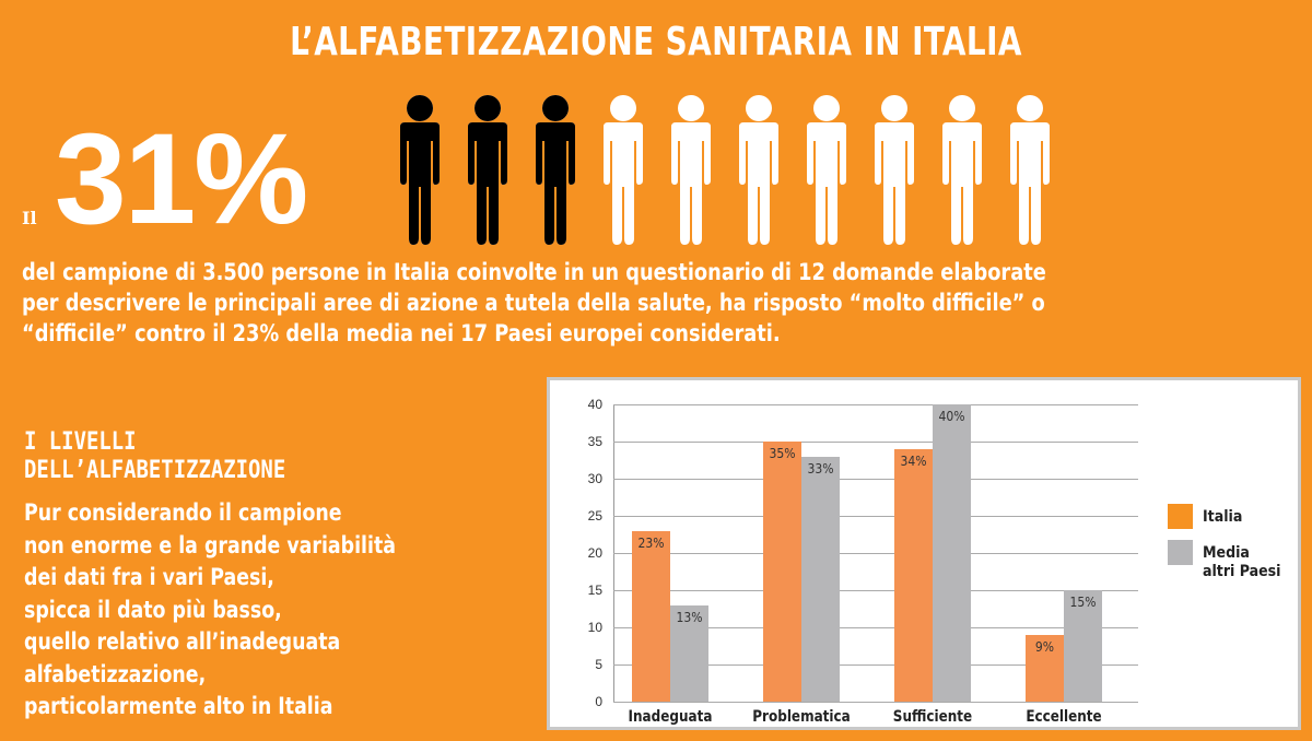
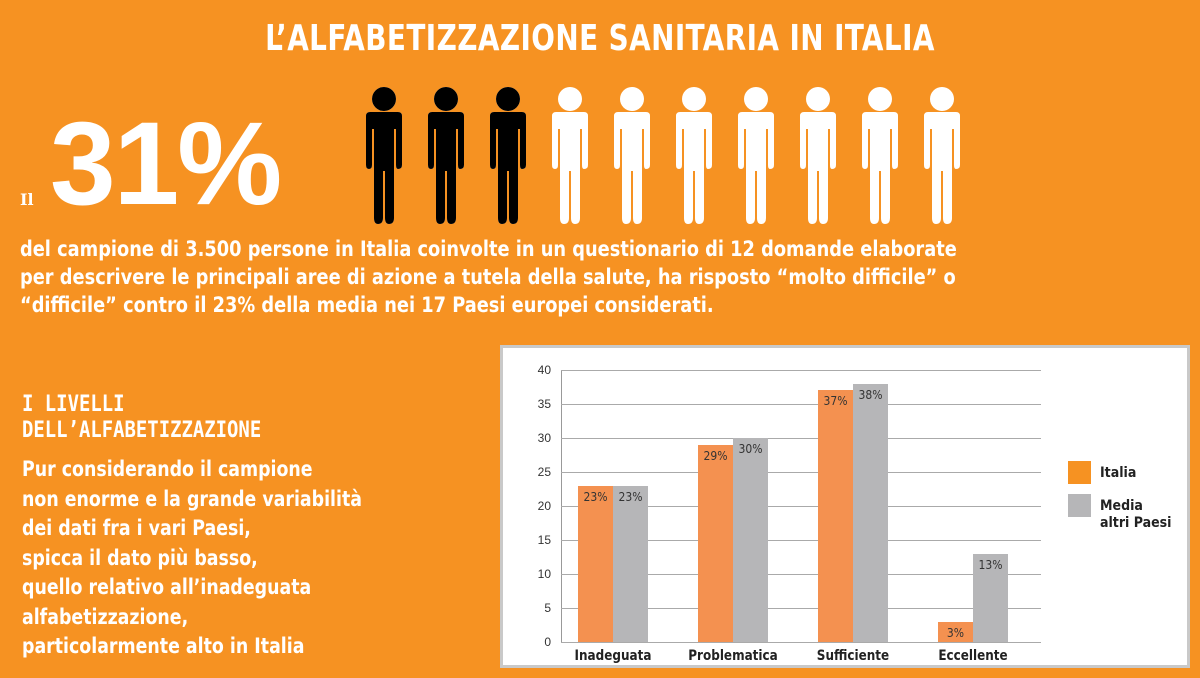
Media altri Paesi/Inadeguata: 13% -> 23%
Italia/Problematica: 35% -> 29%
Media altri Paesi/Problematica: 33% -> 30%
Italia/Sufficiente: 34% -> 37%
Media altri Paesi/Sufficiente: 40% -> 38%
Italia/Eccellente: 9% -> 3%
Media altri Paesi/Eccellente: 15% -> 13%
